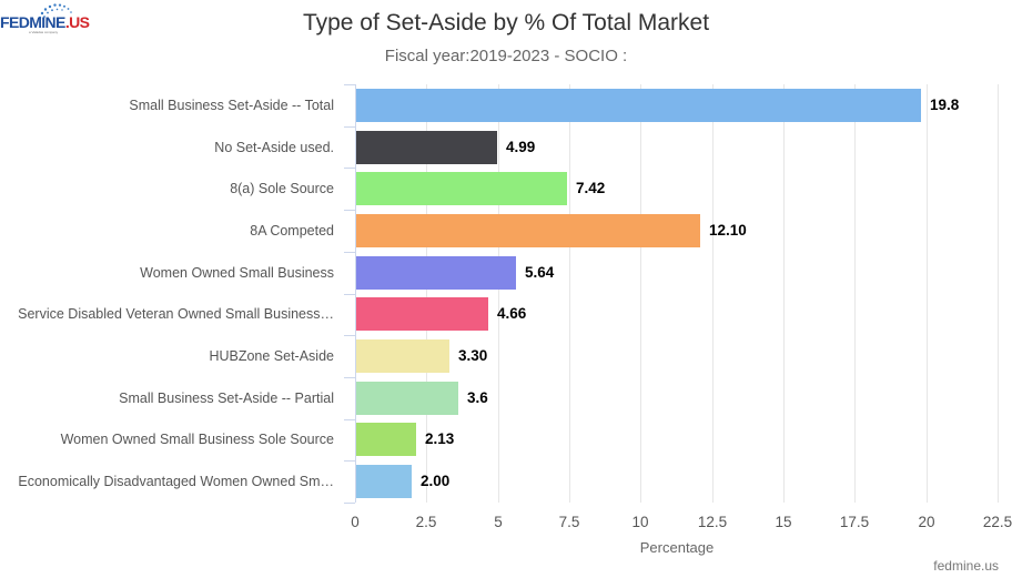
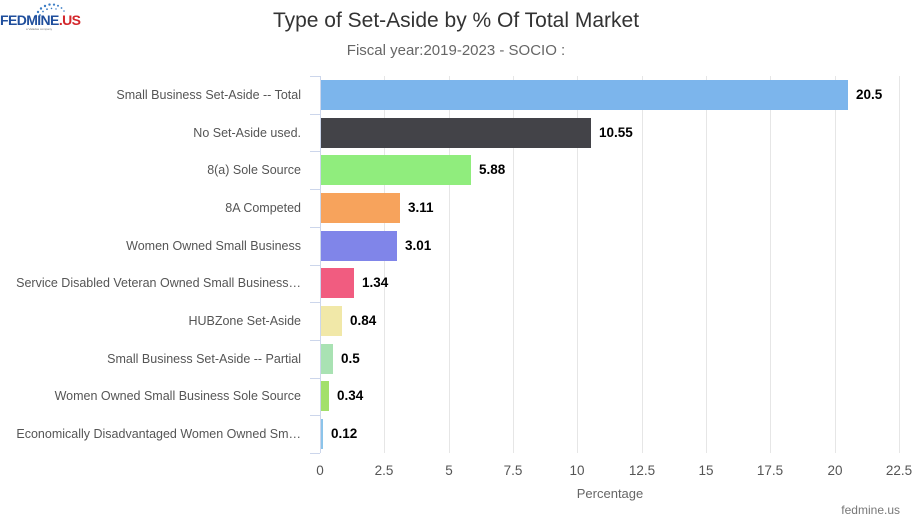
Small Business Set-Aside -- Total: 19.8 -> 20.5
No Set-Aside used.: 4.99 -> 10.55
8(a) Sole Source: 7.42 -> 5.88
8A Competed: 12.10 -> 3.11
Women Owned Small Business: 5.64 -> 3.01
Service Disabled Veteran Owned Small Business…: 4.66 -> 1.34
HUBZone Set-Aside: 3.30 -> 0.84
Small Business Set-Aside -- Partial: 3.6 -> 0.5
Women Owned Small Business Sole Source: 2.13 -> 0.34
Economically Disadvantaged Women Owned Sm…: 2.00 -> 0.12
